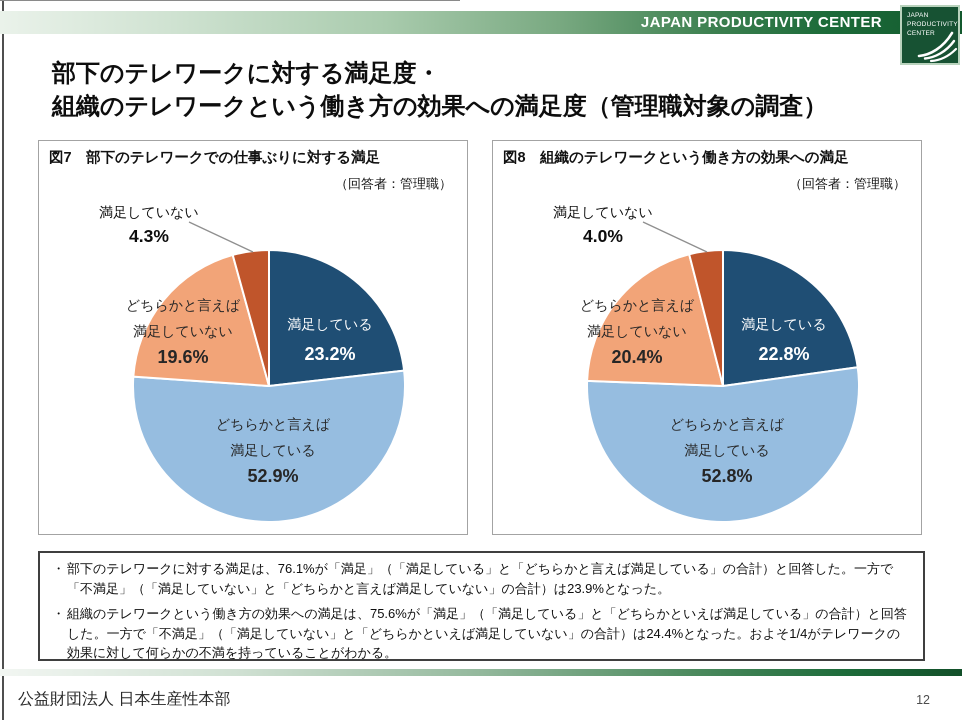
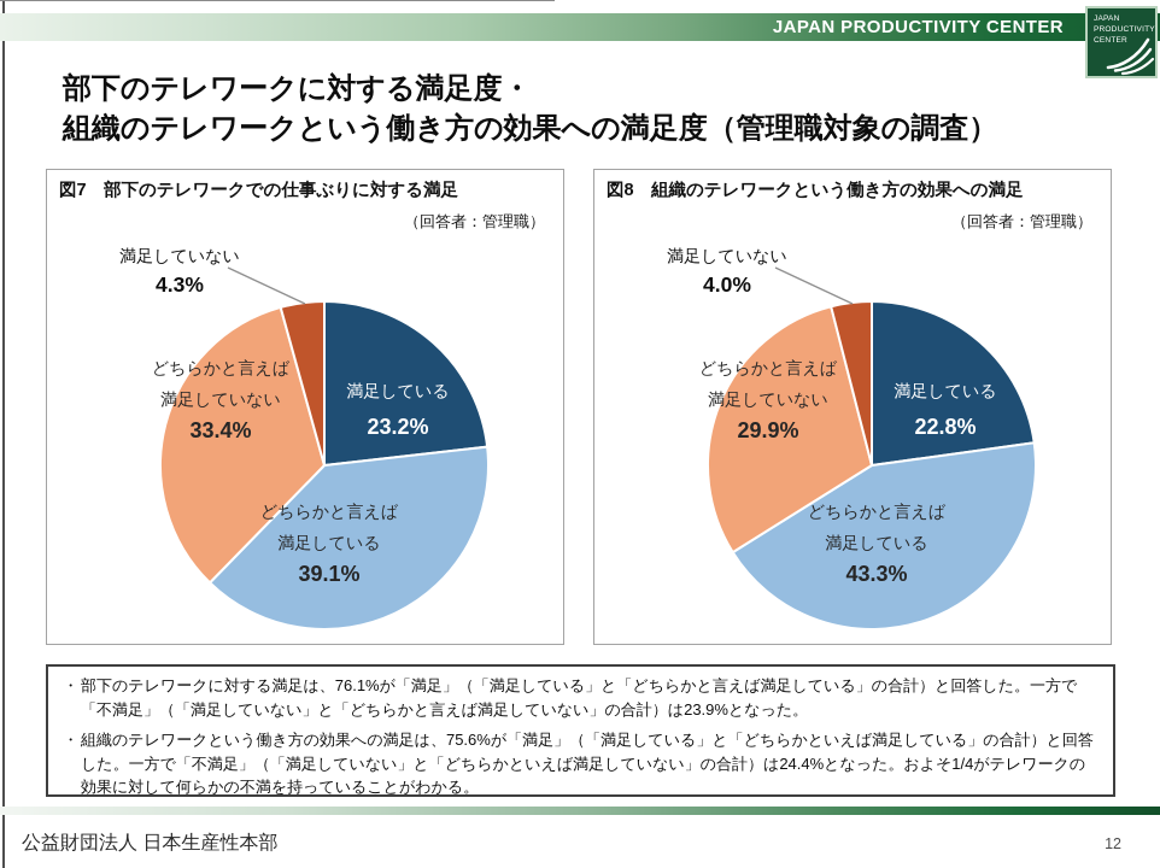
図7 部下のテレワークでの仕事ぶりに対する満足/どちらかと言えば満足している: 52.9% -> 39.1%
図7 部下のテレワークでの仕事ぶりに対する満足/どちらかと言えば満足していない: 19.6% -> 33.4%
図8 組織のテレワークという働き方の効果への満足/どちらかと言えば満足している: 52.8% -> 43.3%
図8 組織のテレワークという働き方の効果への満足/どちらかと言えば満足していない: 20.4% -> 29.9%
